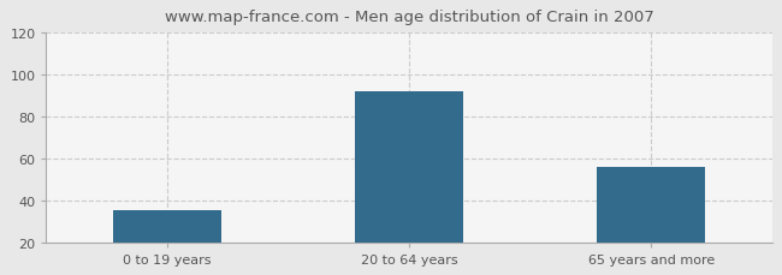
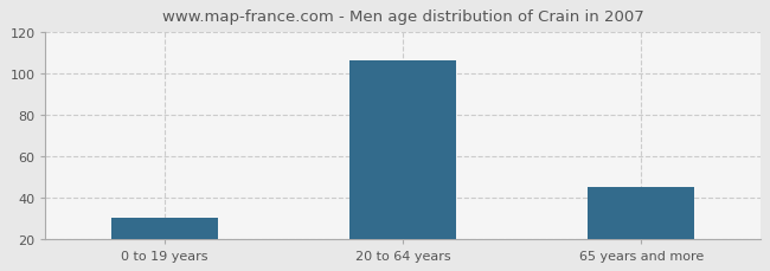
0 to 19 years: 35 -> 30
20 to 64 years: 92 -> 106
65 years and more: 56 -> 45
